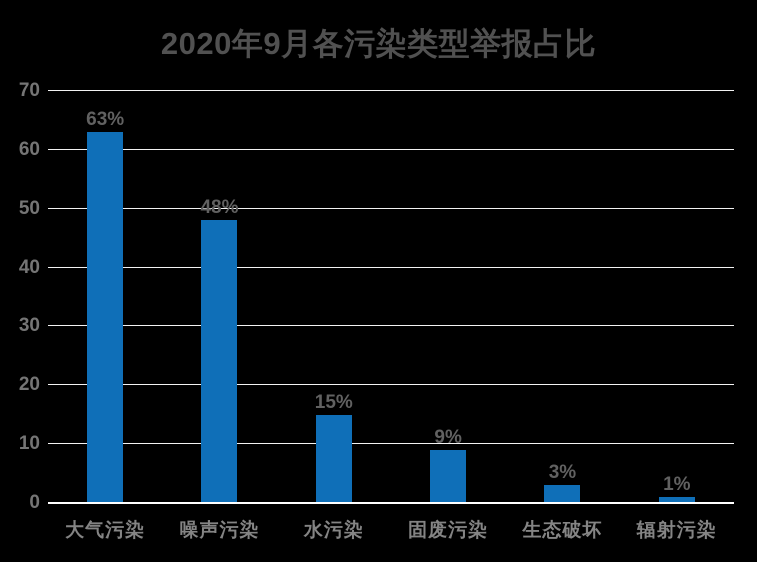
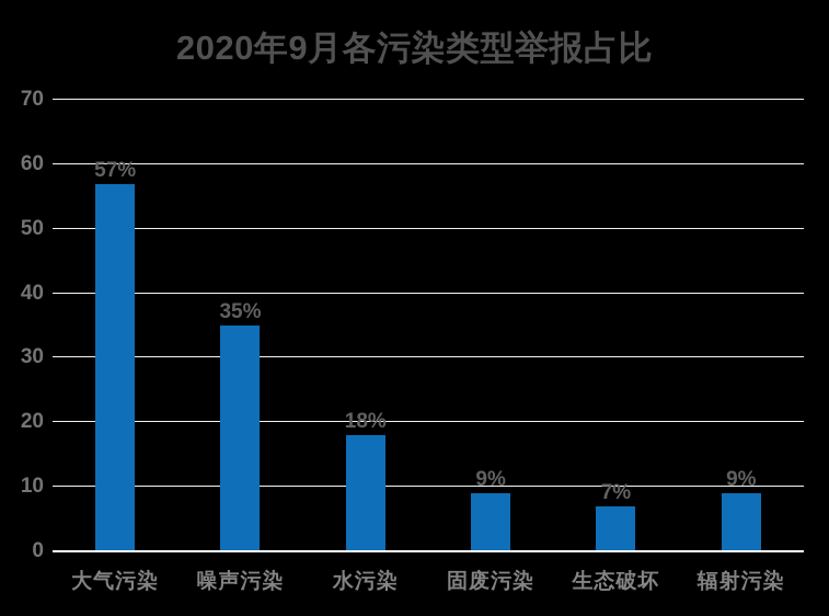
大气污染: 63% -> 57%
噪声污染: 48% -> 35%
水污染: 15% -> 18%
生态破坏: 3% -> 7%
辐射污染: 1% -> 9%
